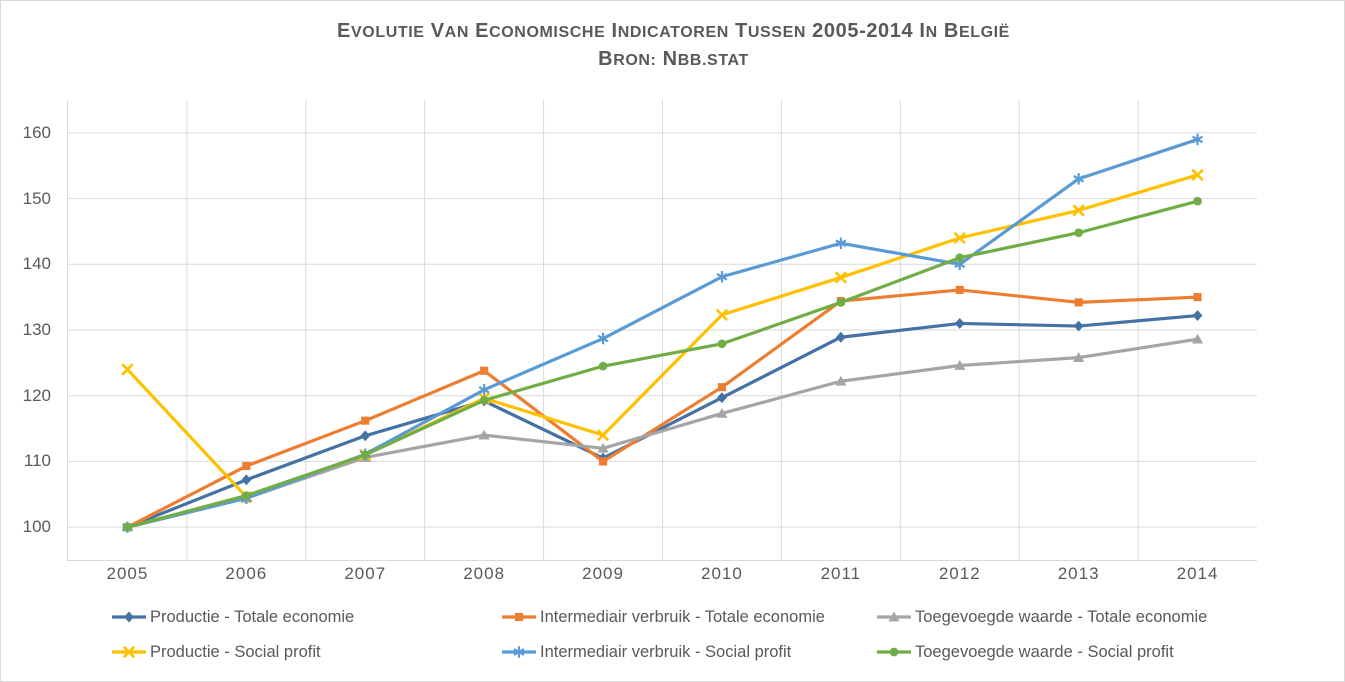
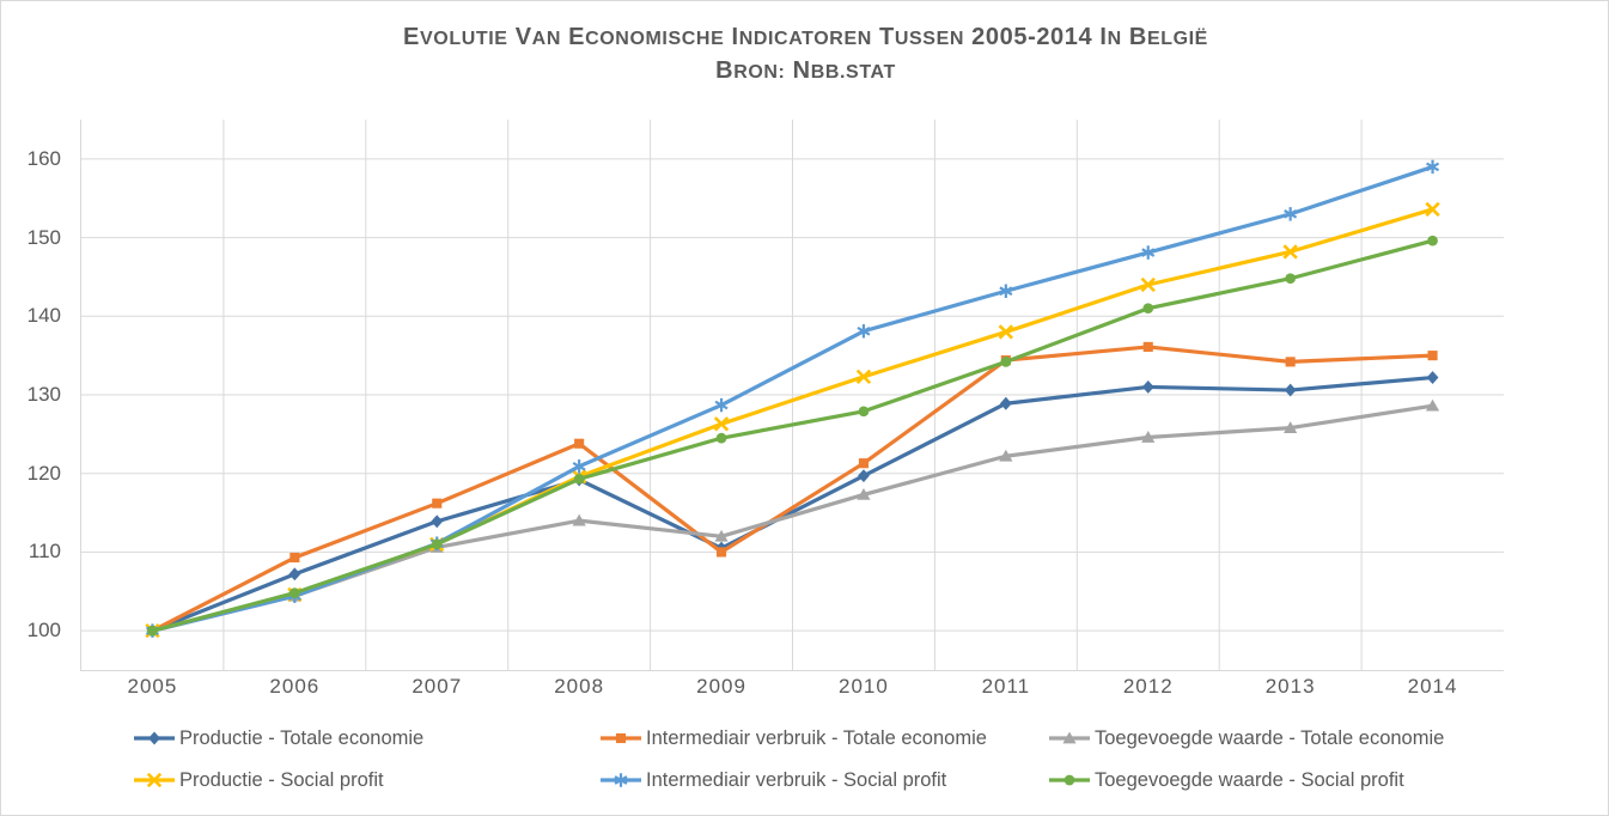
Productie - Social profit/2005: 124 -> 100
Productie - Social profit/2009: 114 -> 126
Intermediair verbruik - Social profit/2012: 140 -> 148
